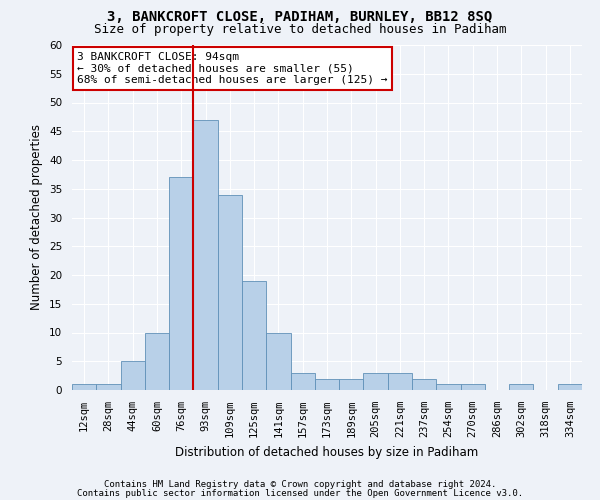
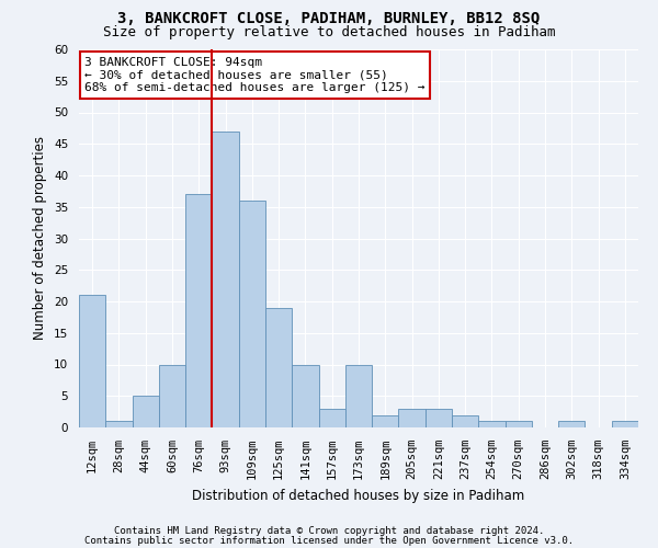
12sqm: 1 -> 21
109sqm: 34 -> 36
173sqm: 2 -> 10
